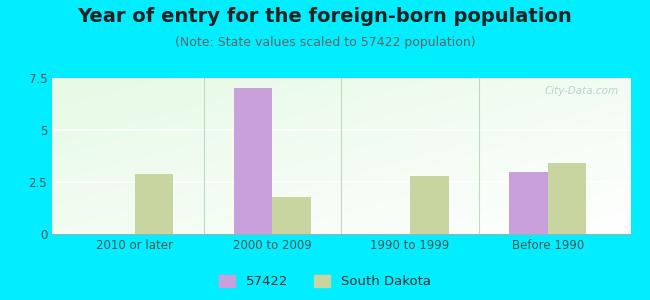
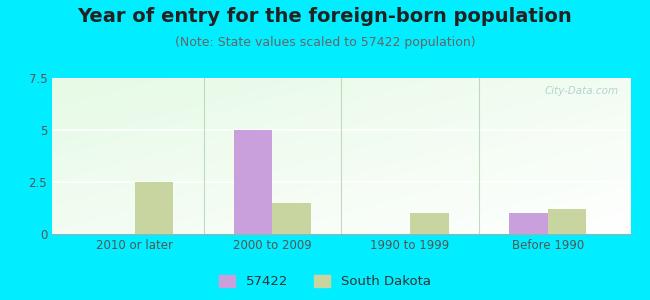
South Dakota/2010 or later: 2.9 -> 2.5
57422/2000 to 2009: 7 -> 5
South Dakota/2000 to 2009: 1.8 -> 1.5
South Dakota/1990 to 1999: 2.8 -> 1.0
57422/Before 1990: 3 -> 1
South Dakota/Before 1990: 3.4 -> 1.2
